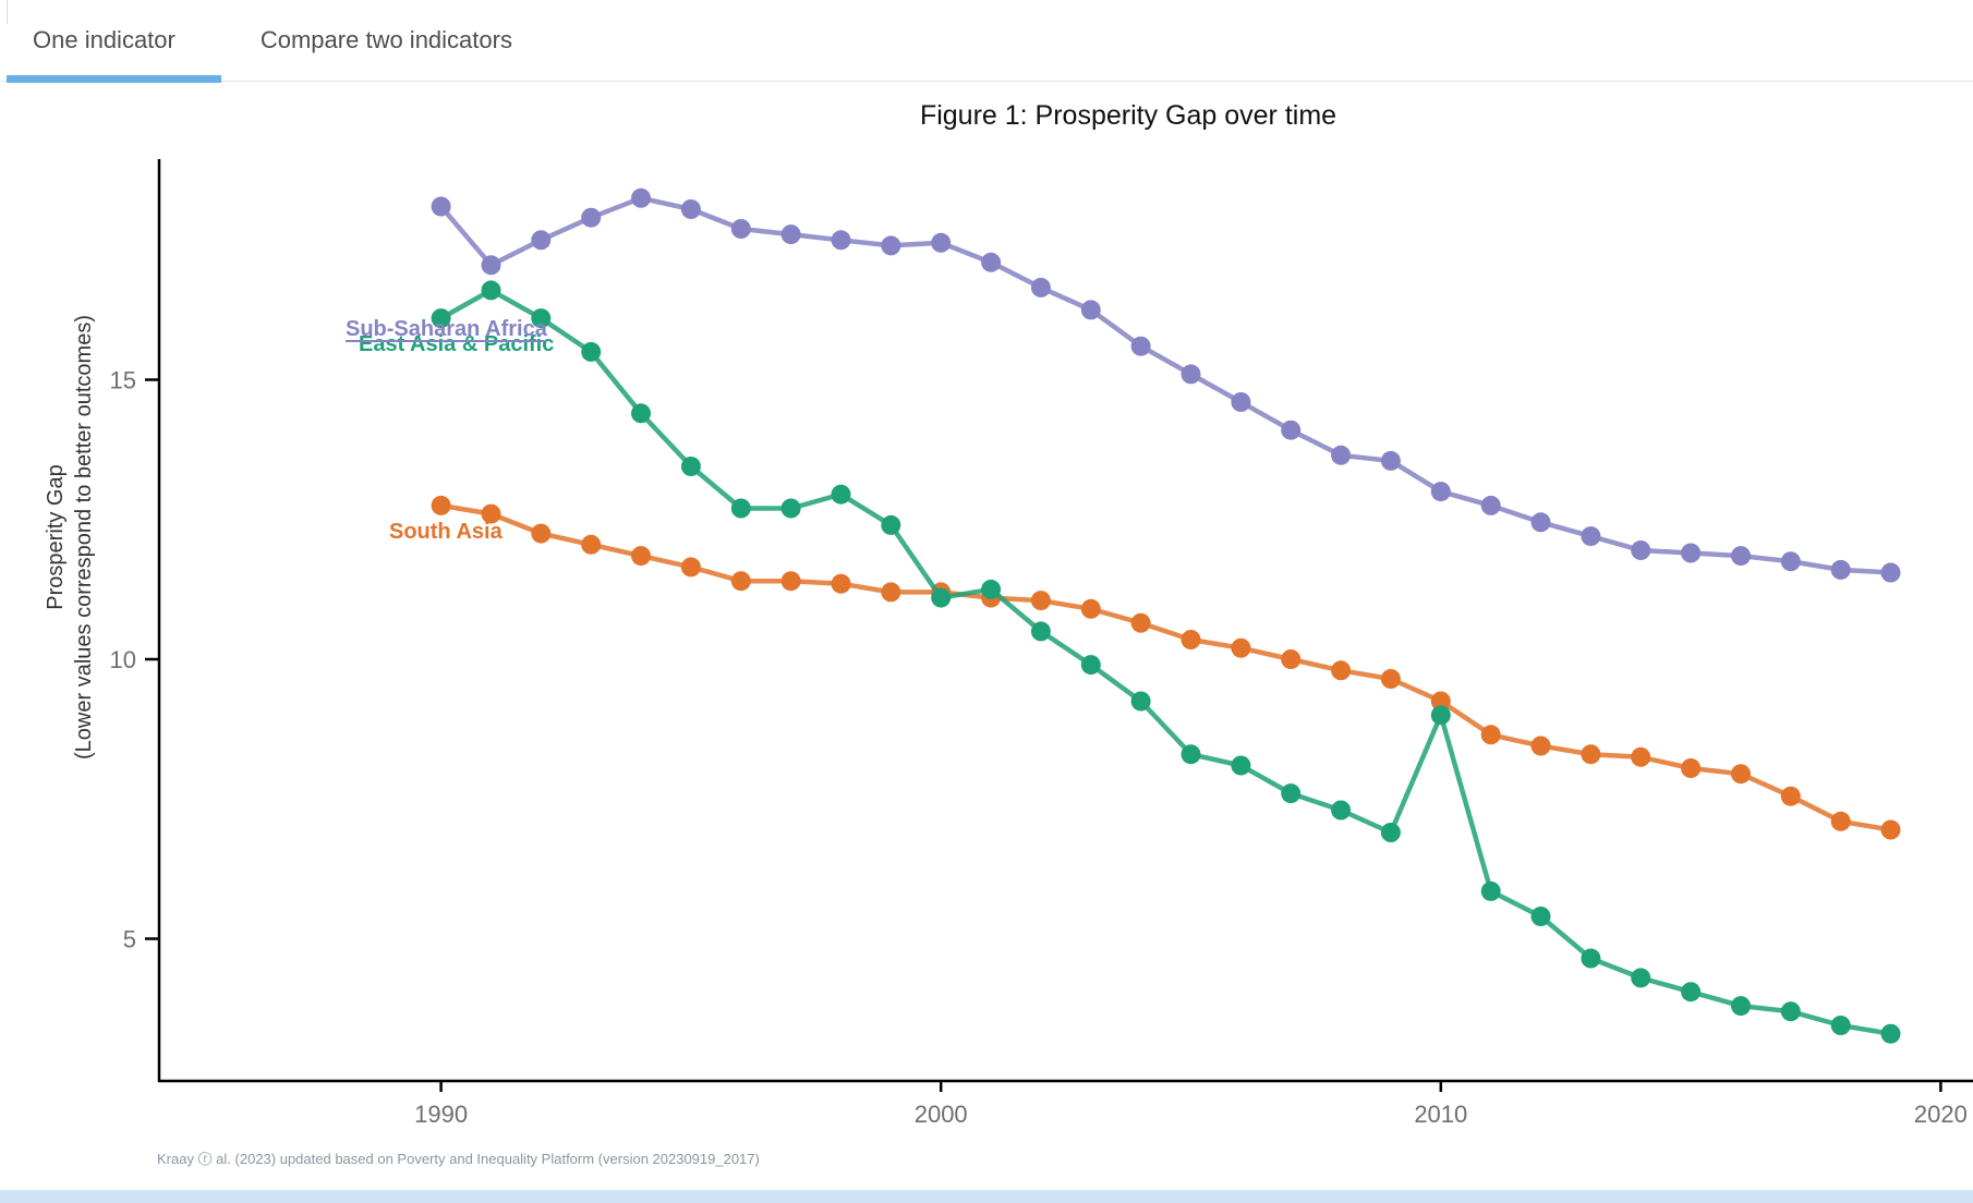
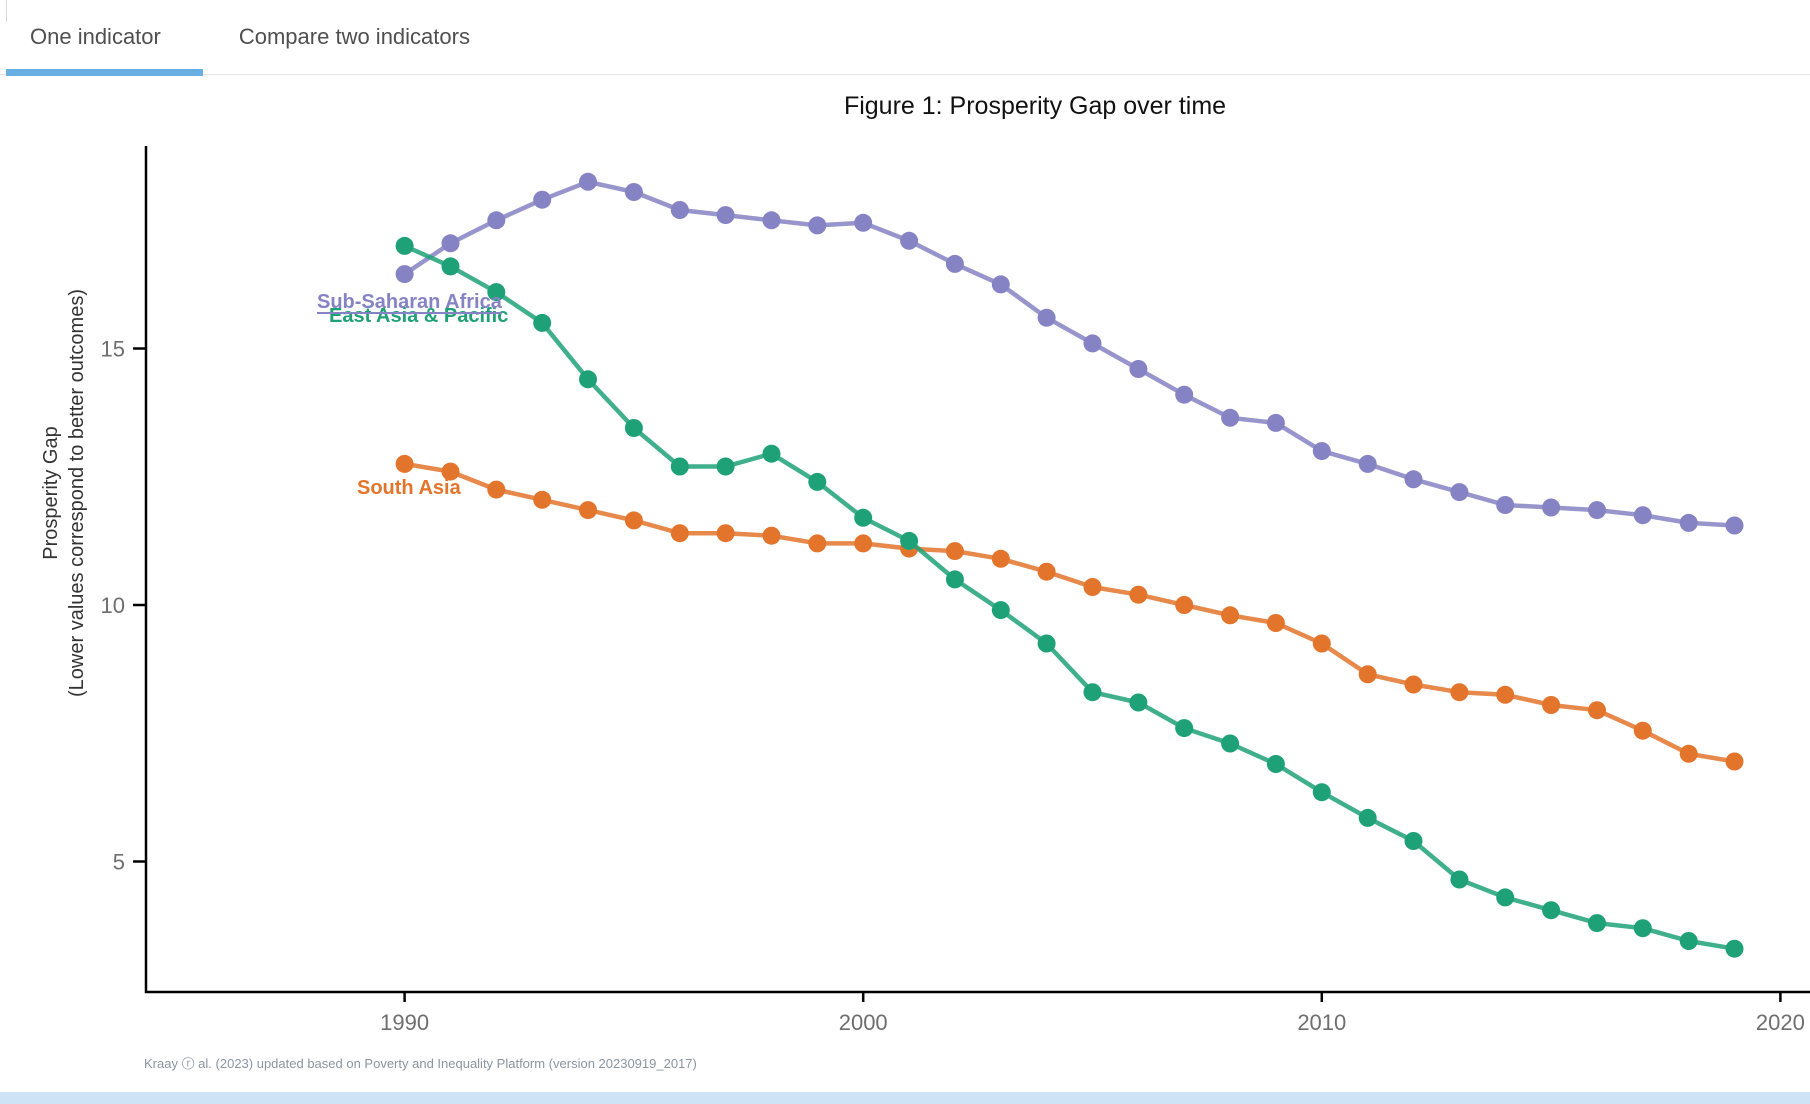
Sub-Saharan Africa/1990: 18.1 -> 16.4
East Asia & Pacific/1990: 16.1 -> 17.0
East Asia & Pacific/2000: 11.1 -> 11.7
East Asia & Pacific/2010: 9.0 -> 6.3
